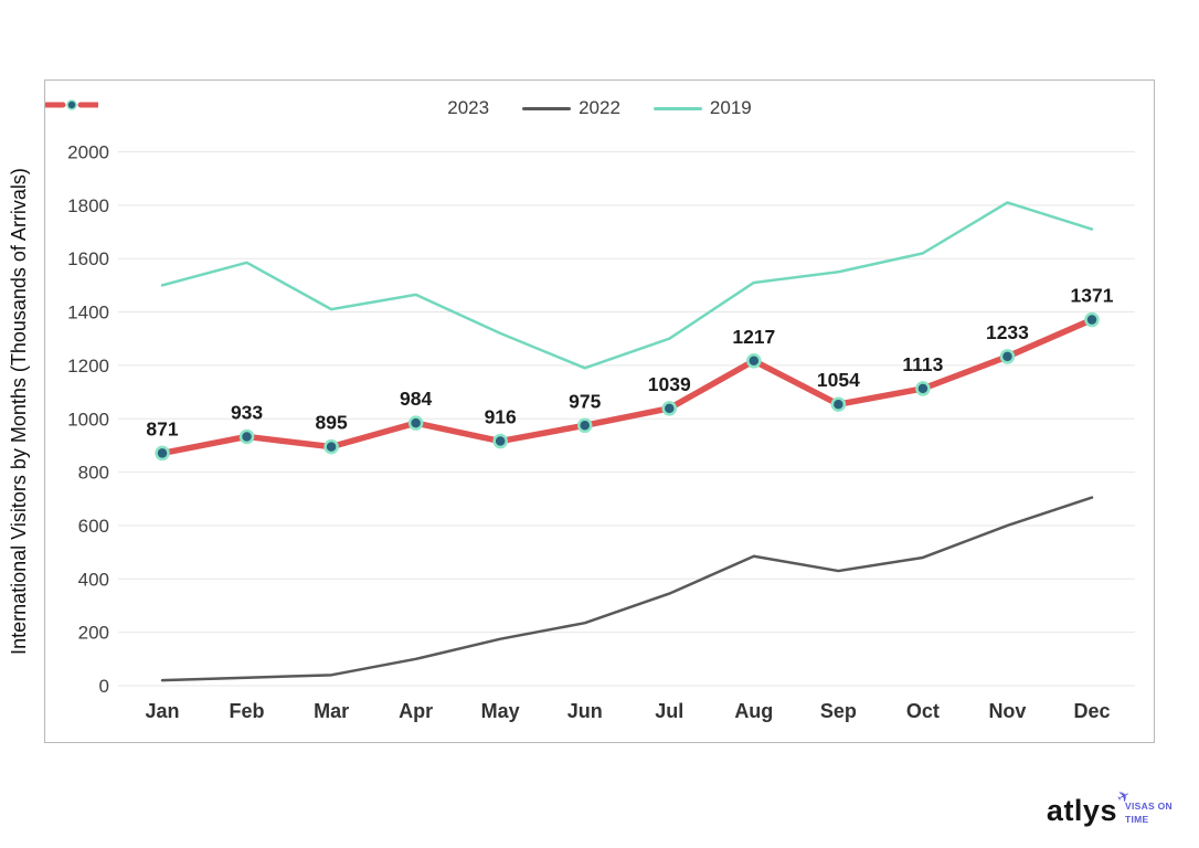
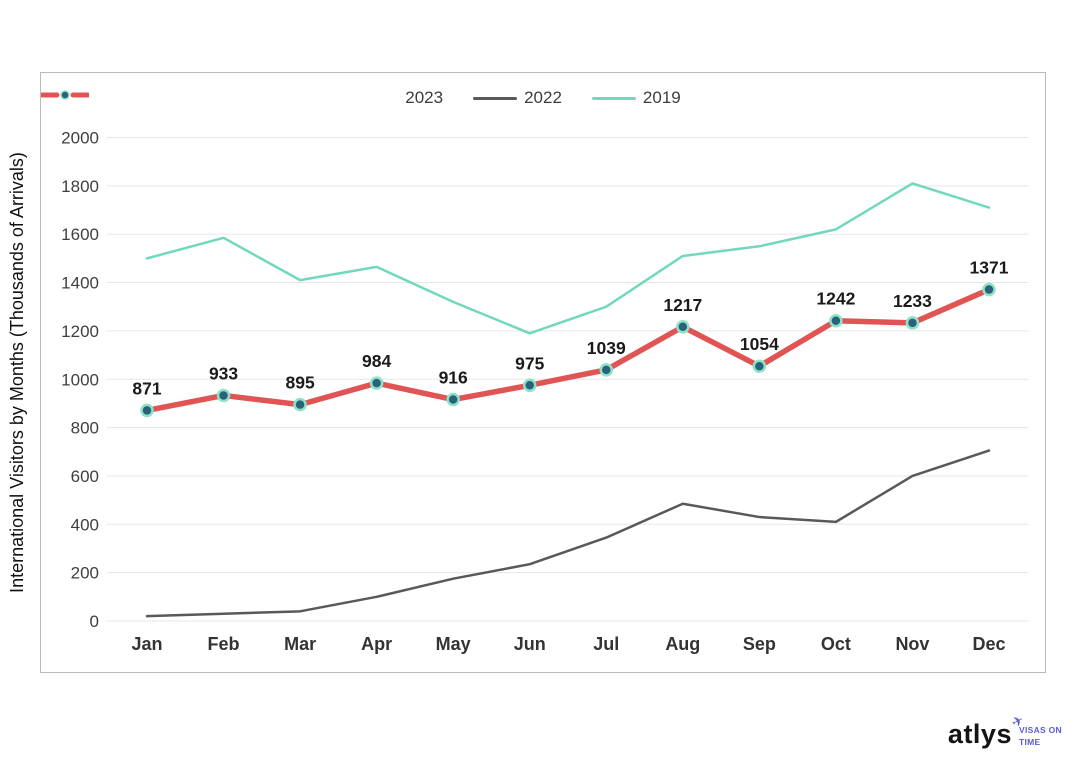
2023/Oct: 1113 -> 1242
2022/Oct: 480 -> 410
